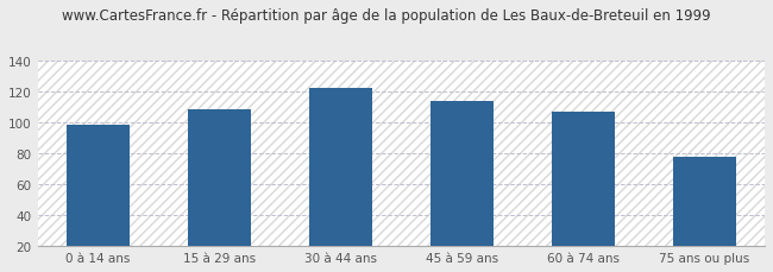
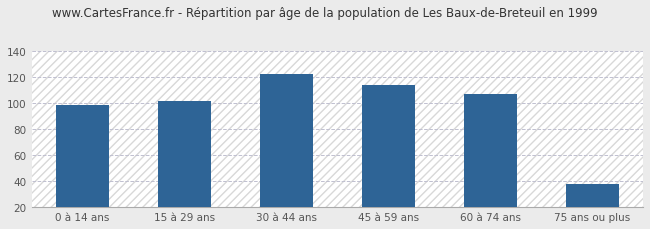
15 à 29 ans: 108 -> 101
75 ans ou plus: 78 -> 38
